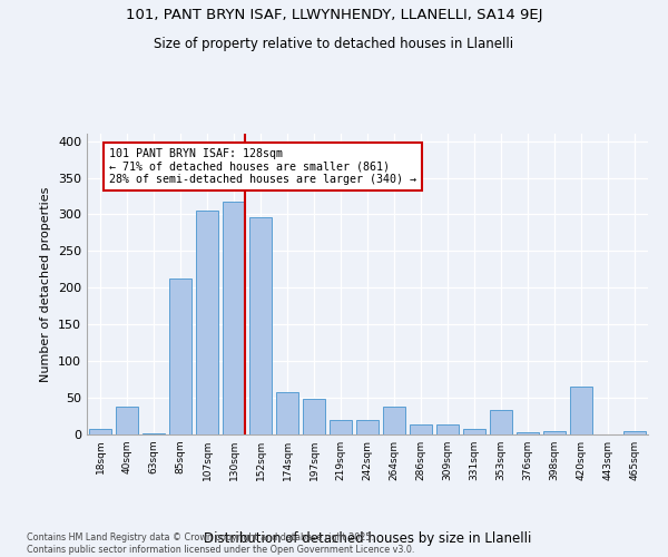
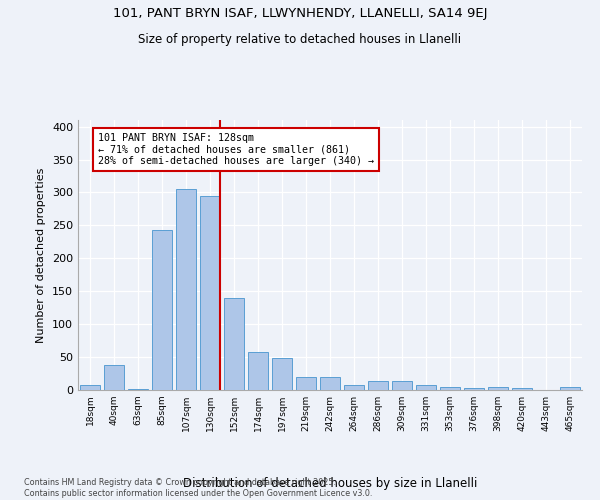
85sqm: 212 -> 243
130sqm: 318 -> 295
152sqm: 296 -> 140
264sqm: 38 -> 8
353sqm: 34 -> 5
420sqm: 66 -> 3
